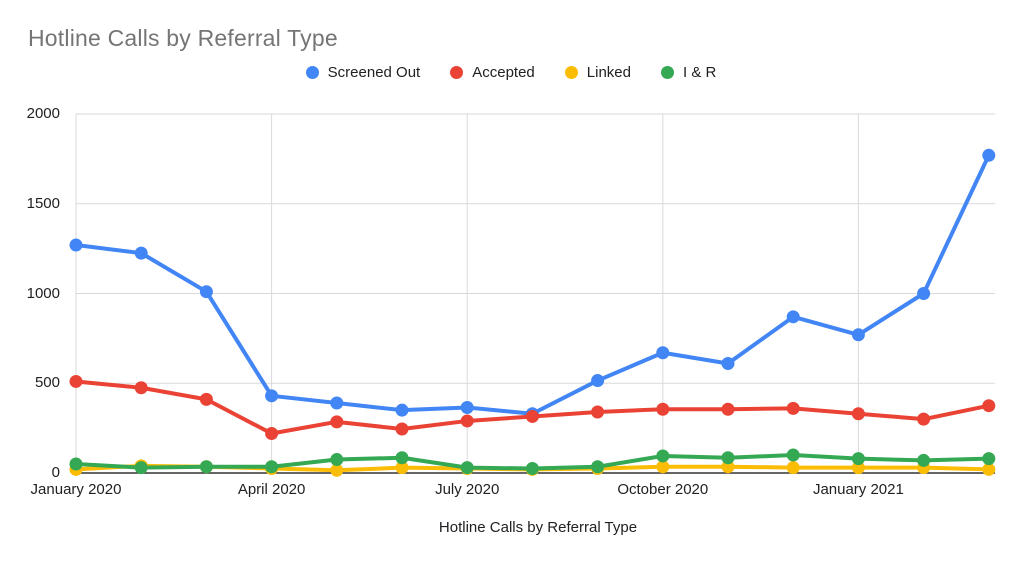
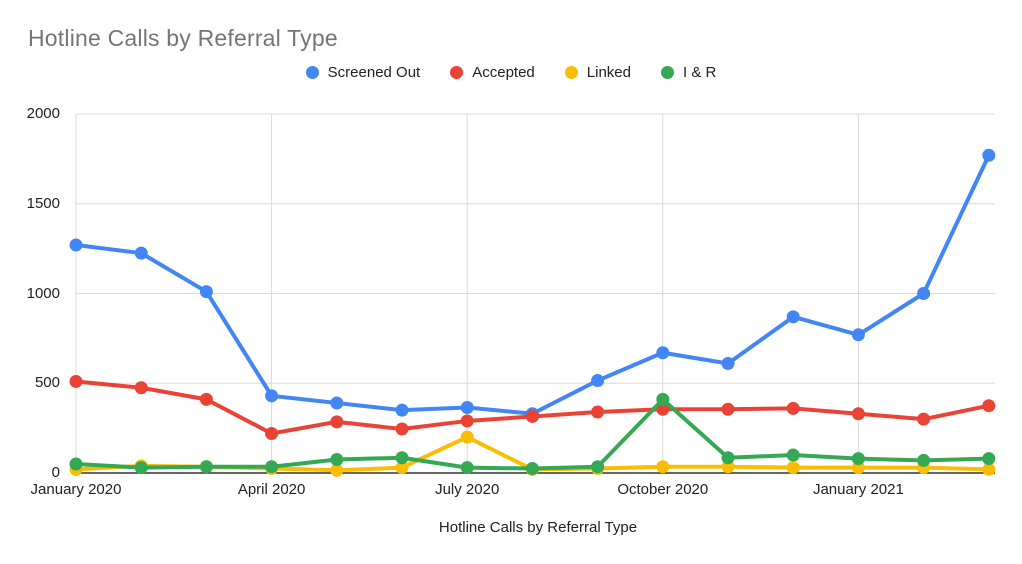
Linked/July 2020: 20 -> 200
I & R/October 2020: 100 -> 410
